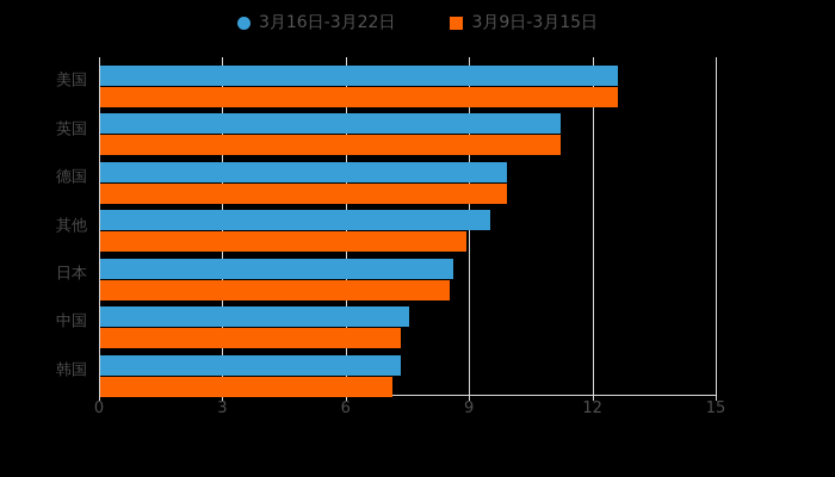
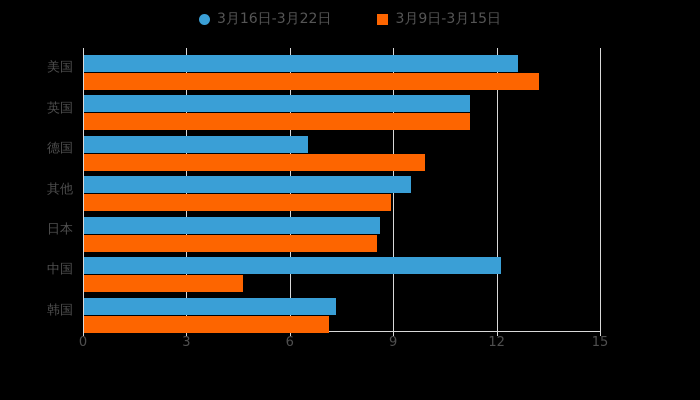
3月9日-3月15日/美国: 12.6 -> 13.2
3月16日-3月22日/德国: 9.9 -> 6.5
3月16日-3月22日/中国: 7.5 -> 12.1
3月9日-3月15日/中国: 7.3 -> 4.6
